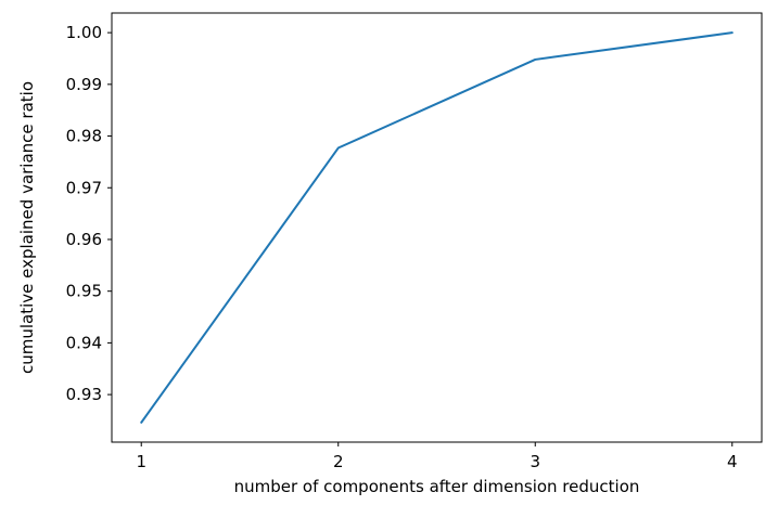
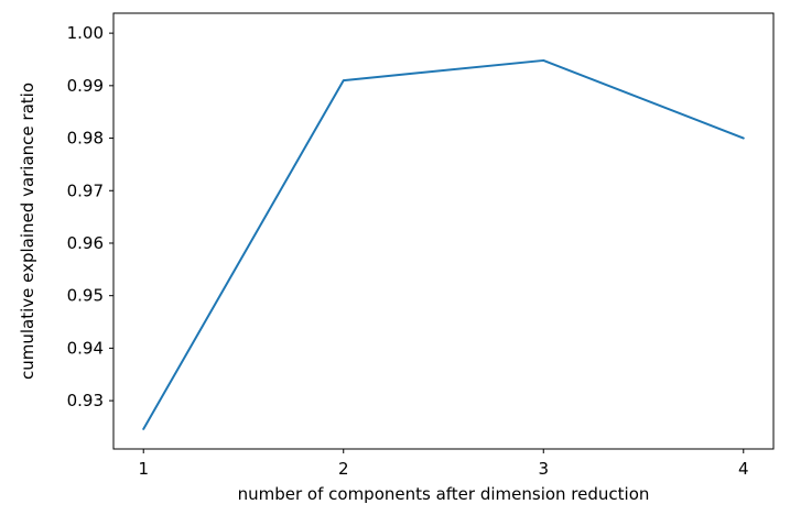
2: 0.978 -> 0.991
4: 1.000 -> 0.980
